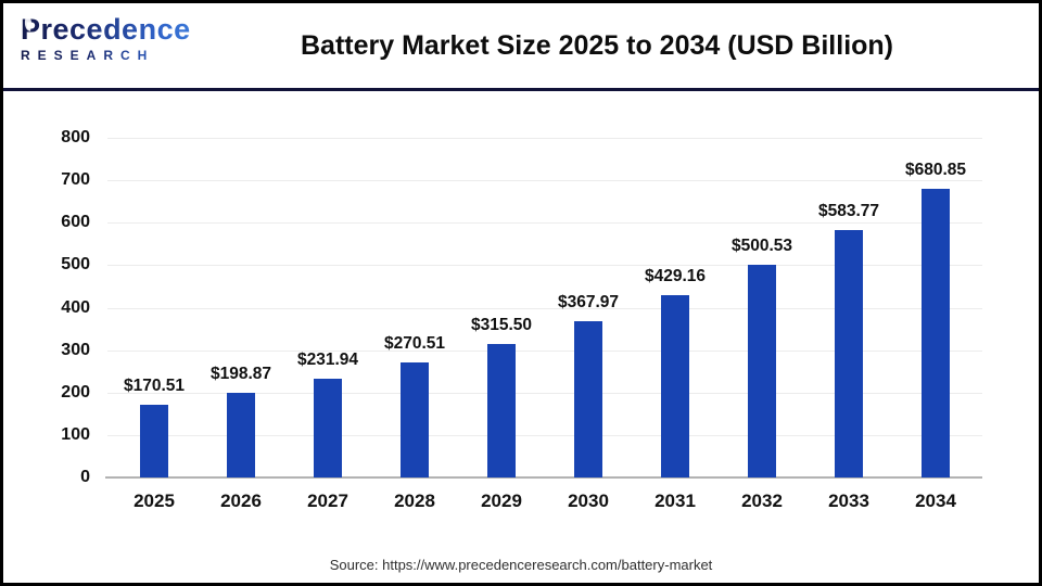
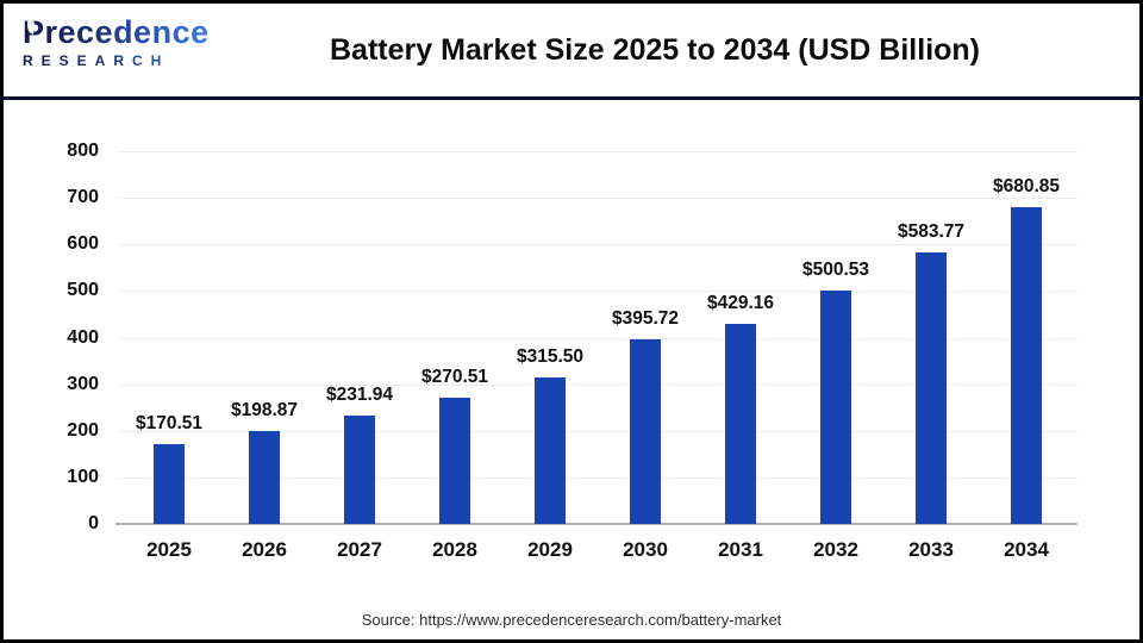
2030: $367.97 -> $395.72
